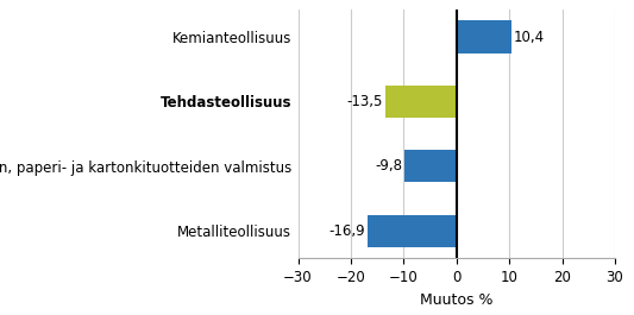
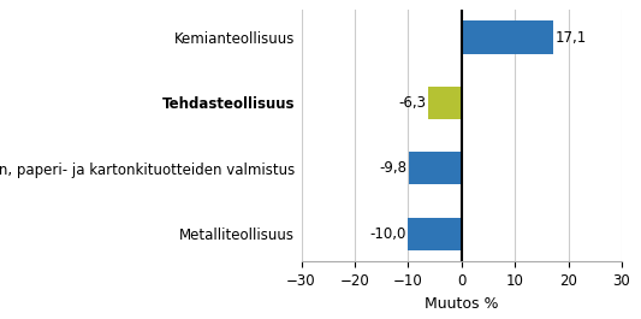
Kemianteollisuus: 10,4 -> 17,1
Tehdasteollisuus: -13,5 -> -6,3
Metalliteollisuus: -16,9 -> -10,0
